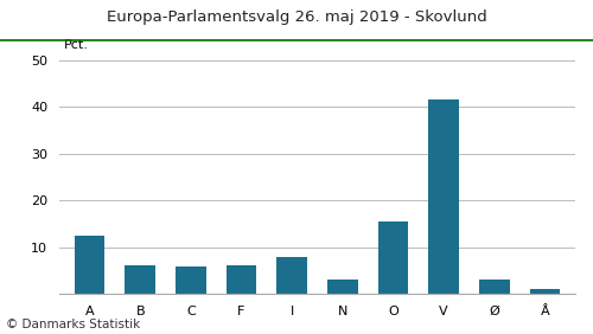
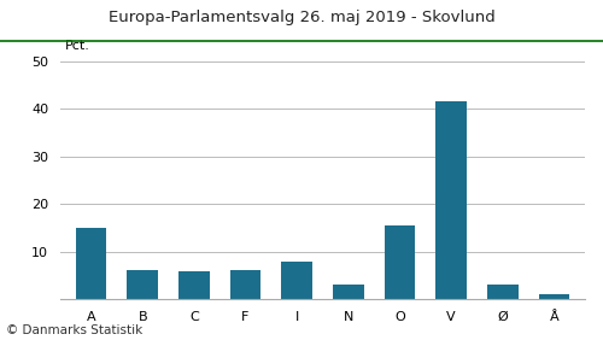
A: 12.5 -> 15.0
